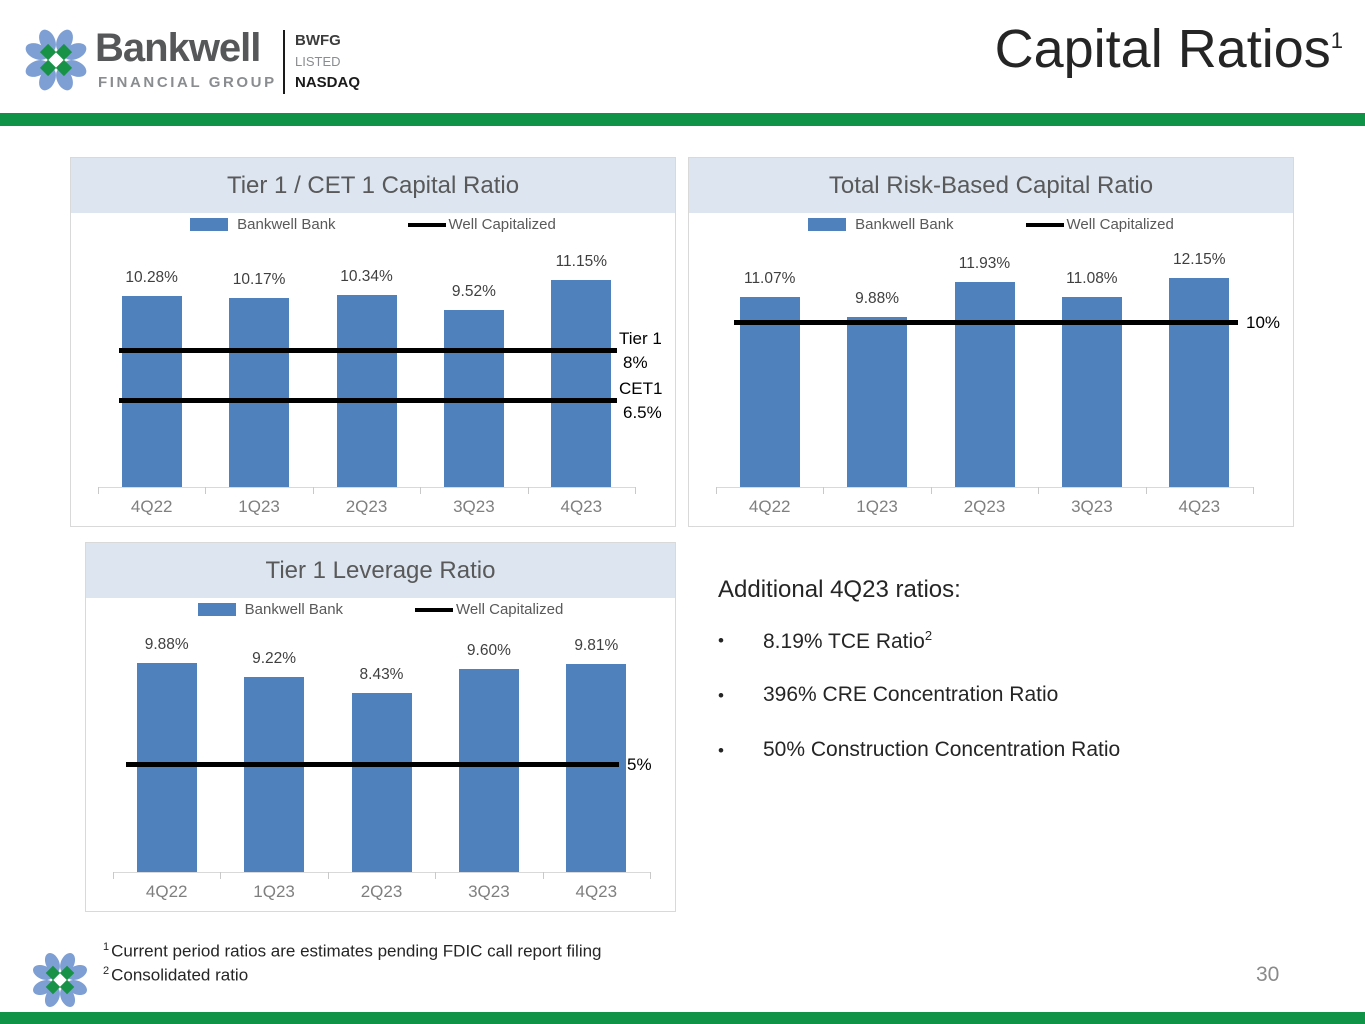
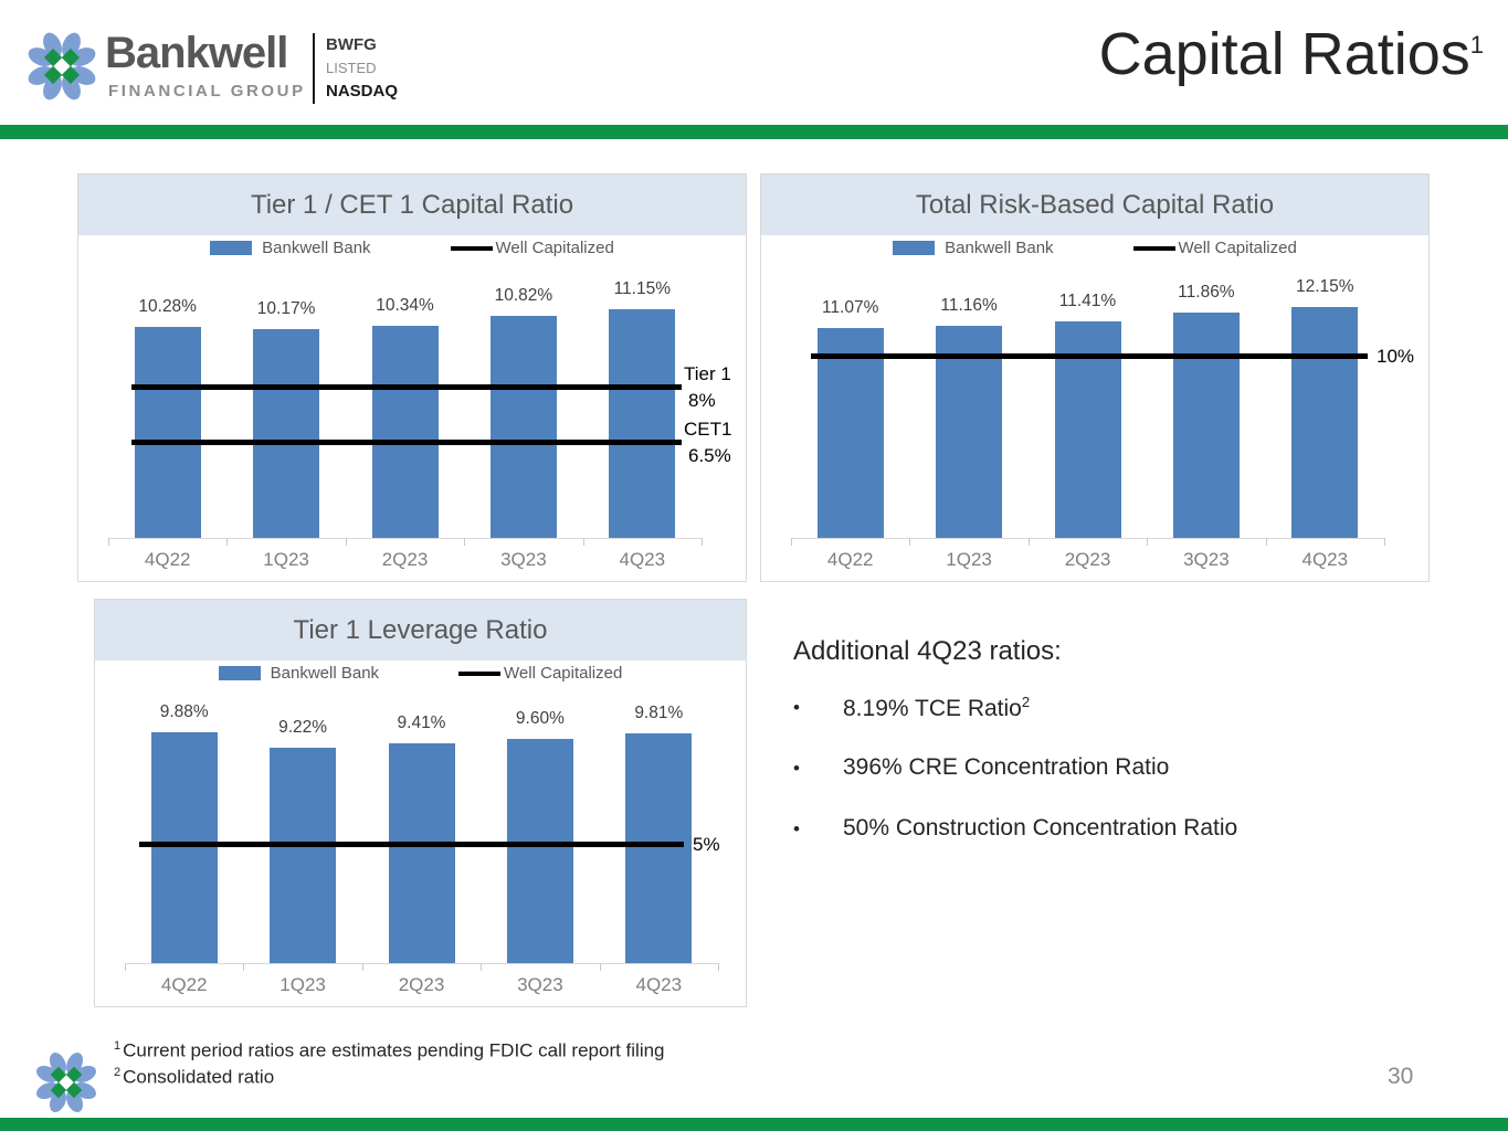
Tier 1 / CET 1 Capital Ratio/3Q23: 9.52% -> 10.82%
Total Risk-Based Capital Ratio/1Q23: 9.88% -> 11.16%
Total Risk-Based Capital Ratio/2Q23: 11.93% -> 11.41%
Total Risk-Based Capital Ratio/3Q23: 11.08% -> 11.86%
Tier 1 Leverage Ratio/2Q23: 8.43% -> 9.41%
